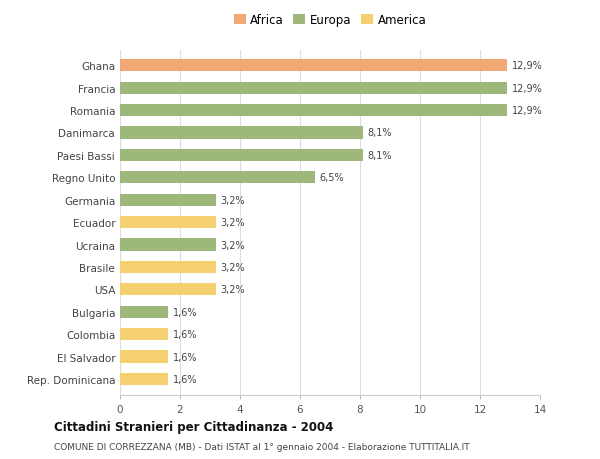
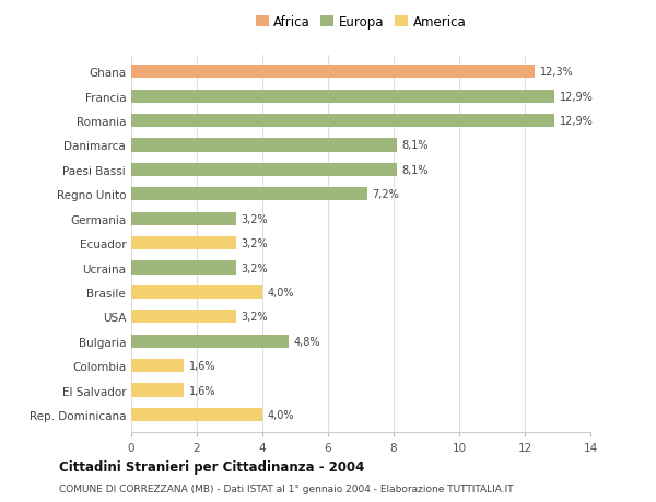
Ghana: 12,9% -> 12,3%
Regno Unito: 6,5% -> 7,2%
Brasile: 3,2% -> 4,0%
Bulgaria: 1,6% -> 4,8%
Rep. Dominicana: 1,6% -> 4,0%
